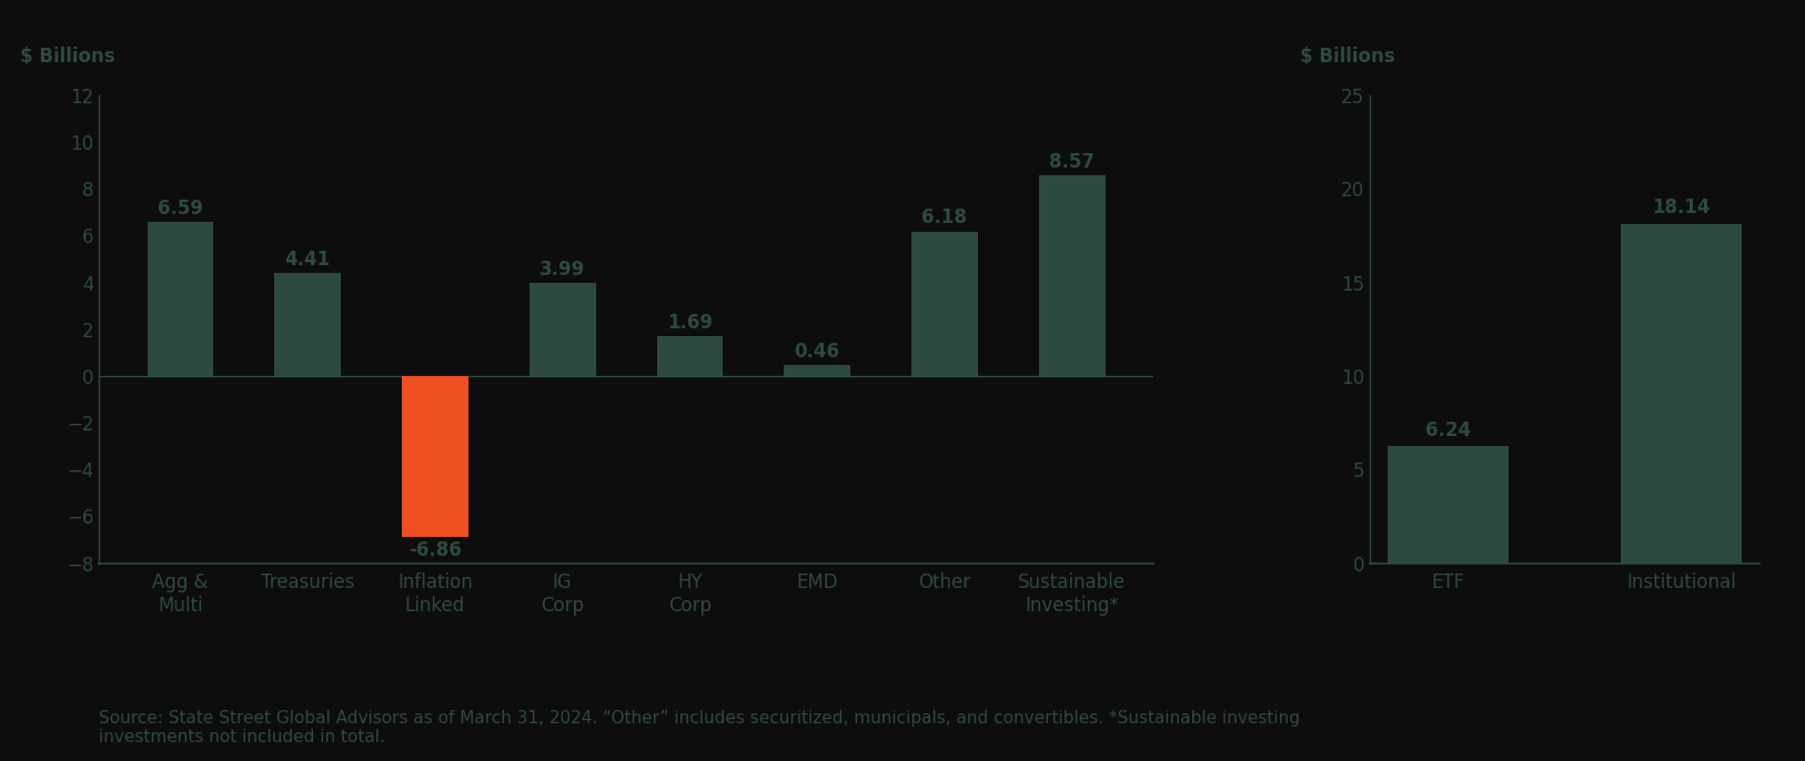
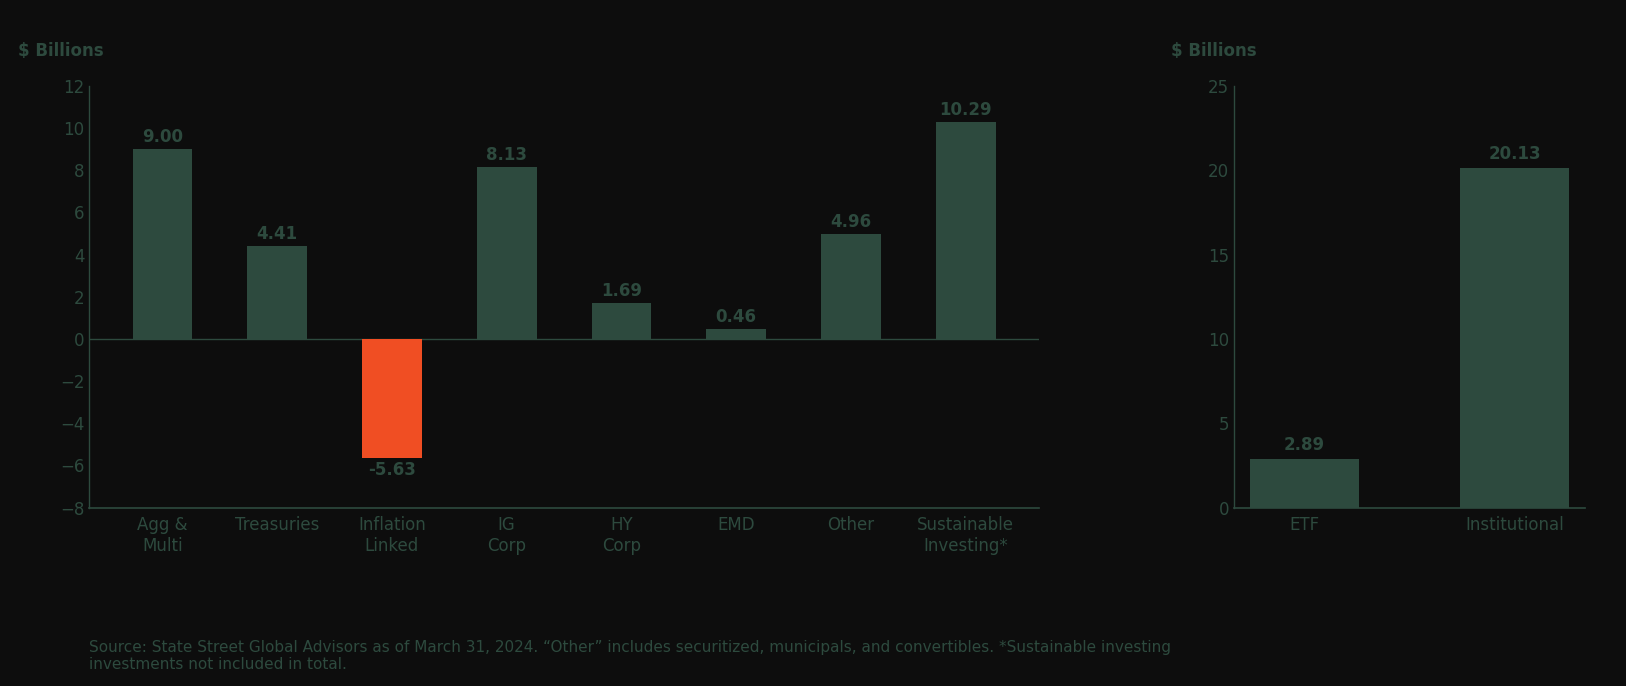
Agg & Multi: 6.59 -> 9.00
Inflation Linked: -6.86 -> -5.63
IG Corp: 3.99 -> 8.13
Other: 6.18 -> 4.96
Sustainable Investing*: 8.57 -> 10.29
ETF: 6.24 -> 2.89
Institutional: 18.14 -> 20.13
